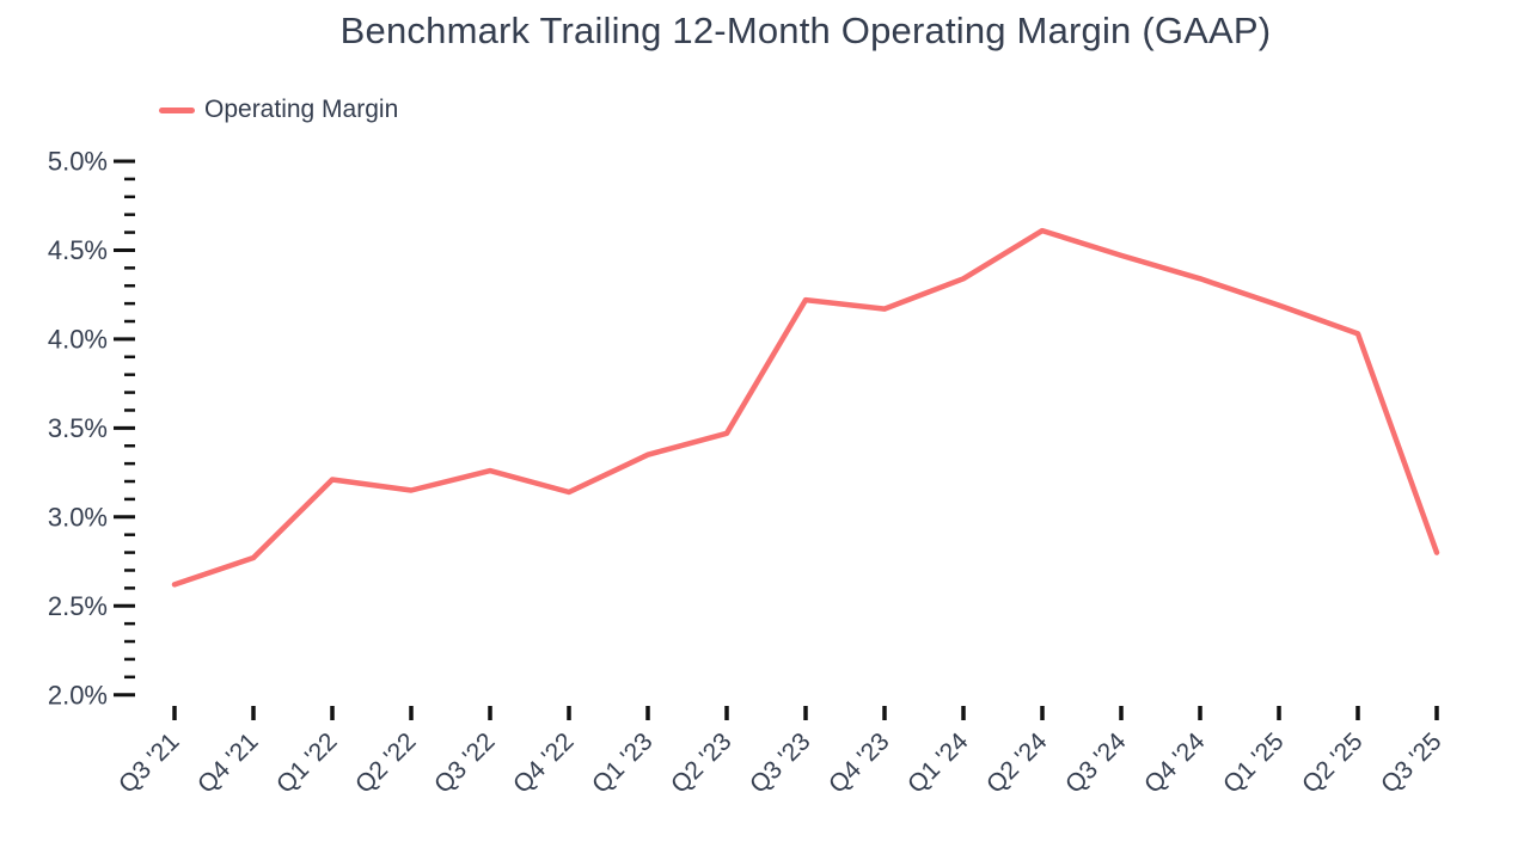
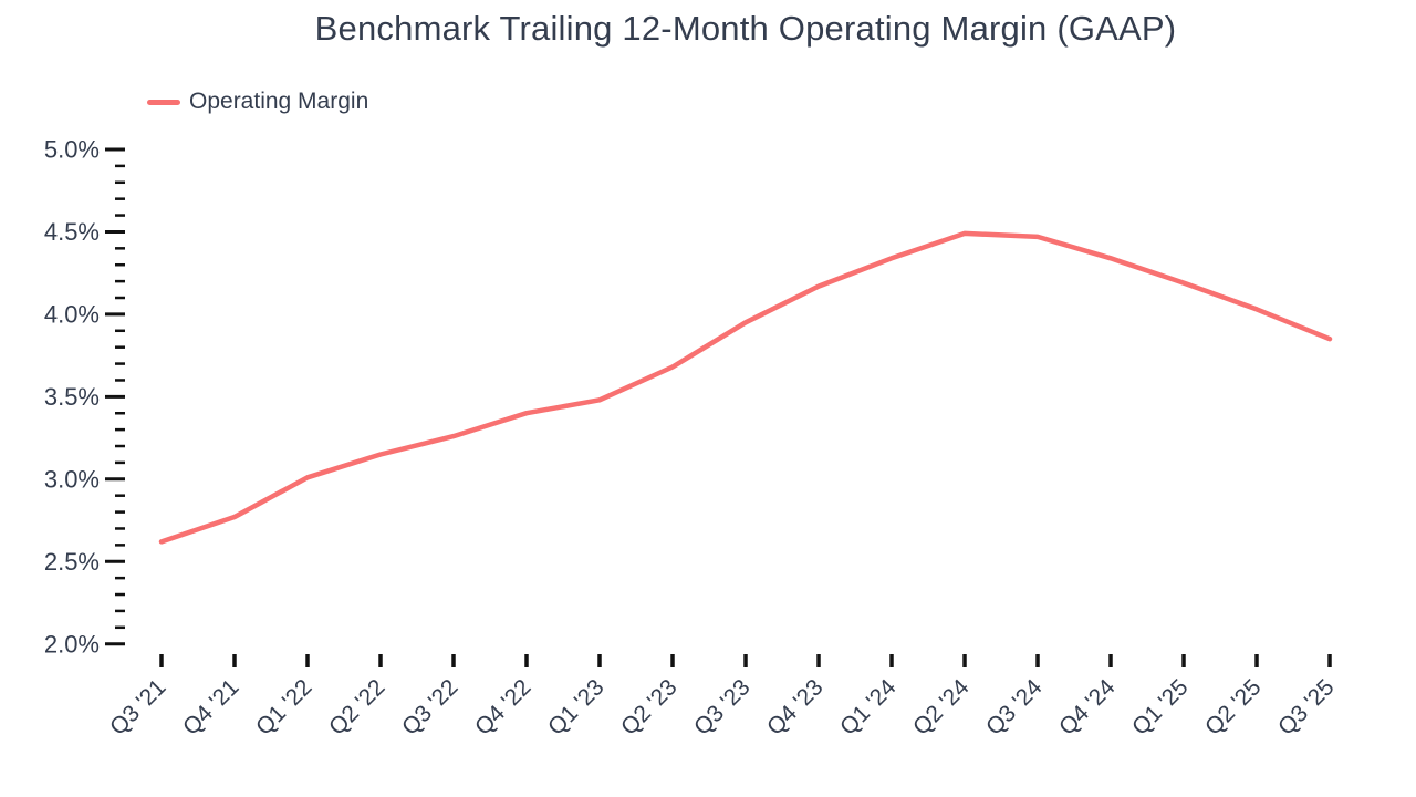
Q1 '22: 3.21% -> 3.01%
Q4 '22: 3.14% -> 3.40%
Q1 '23: 3.35% -> 3.48%
Q2 '23: 3.47% -> 3.68%
Q3 '23: 4.22% -> 3.95%
Q2 '24: 4.61% -> 4.49%
Q3 '25: 2.80% -> 3.85%
